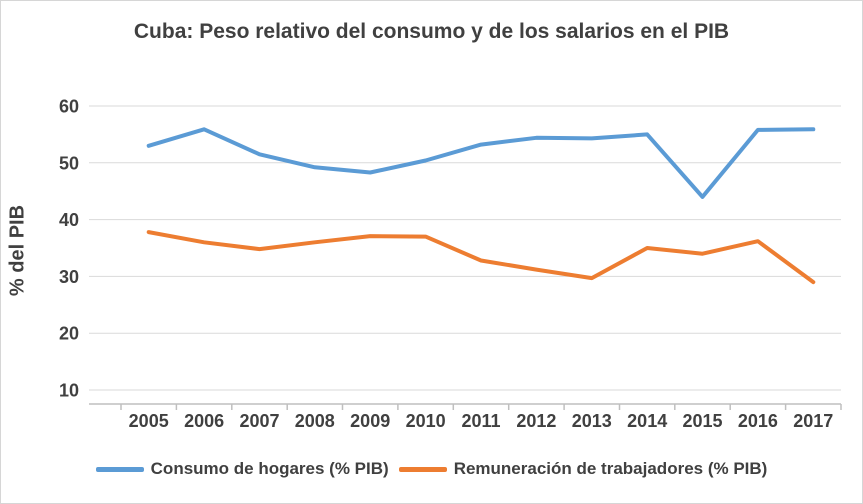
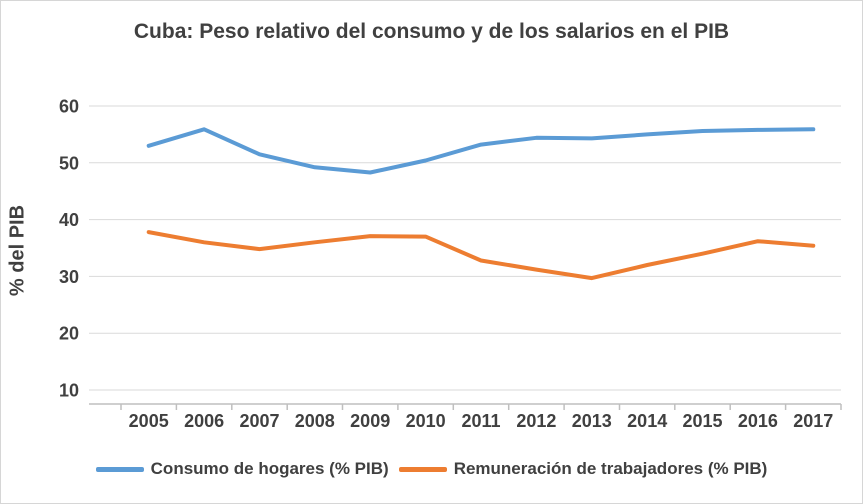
Remuneración de trabajadores (% PIB)/2014: 35 -> 32
Consumo de hogares (% PIB)/2015: 44 -> 56
Remuneración de trabajadores (% PIB)/2017: 29 -> 35
